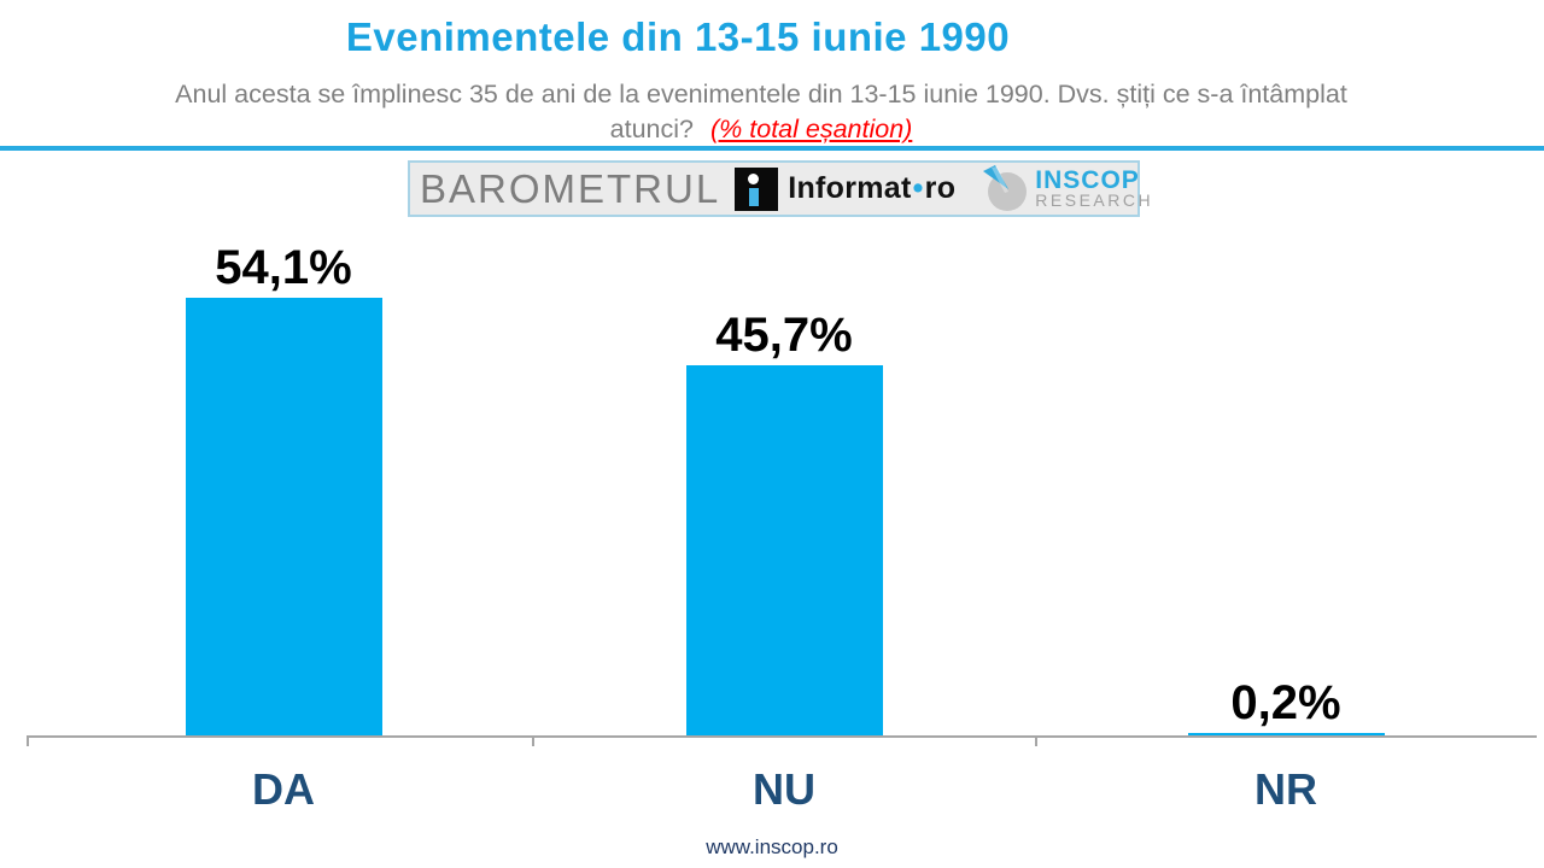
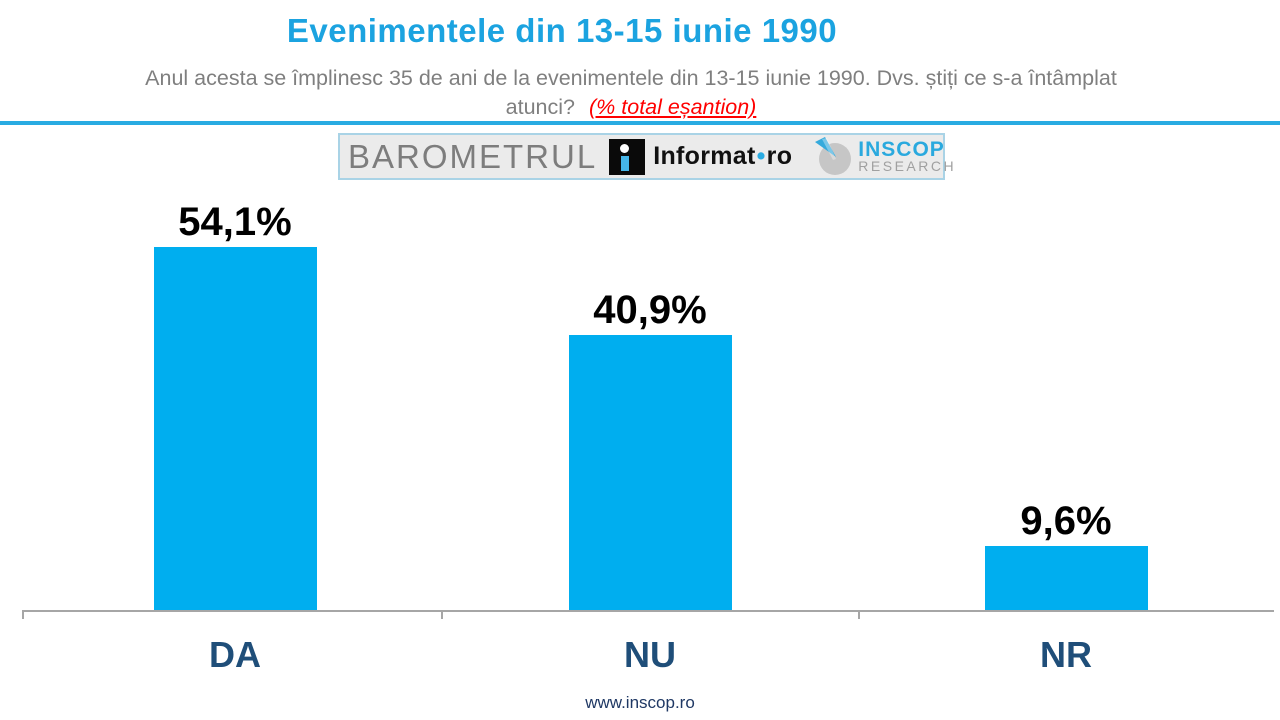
NU: 45,7% -> 40,9%
NR: 0,2% -> 9,6%
